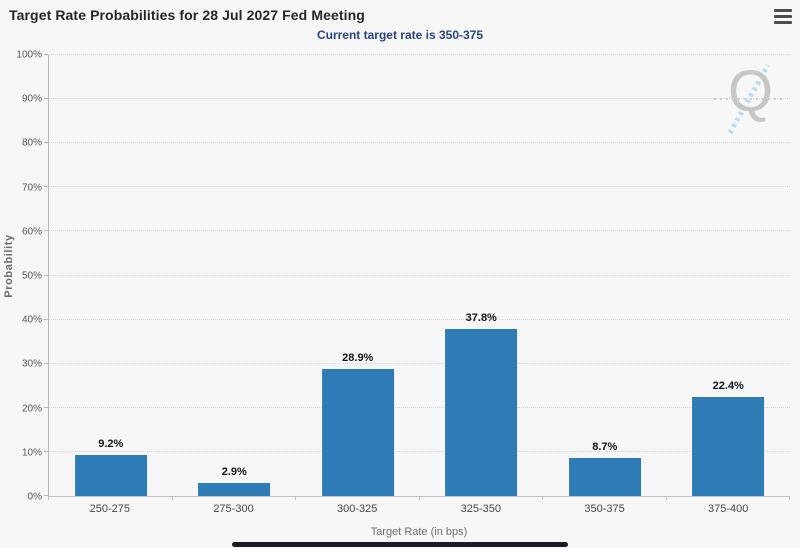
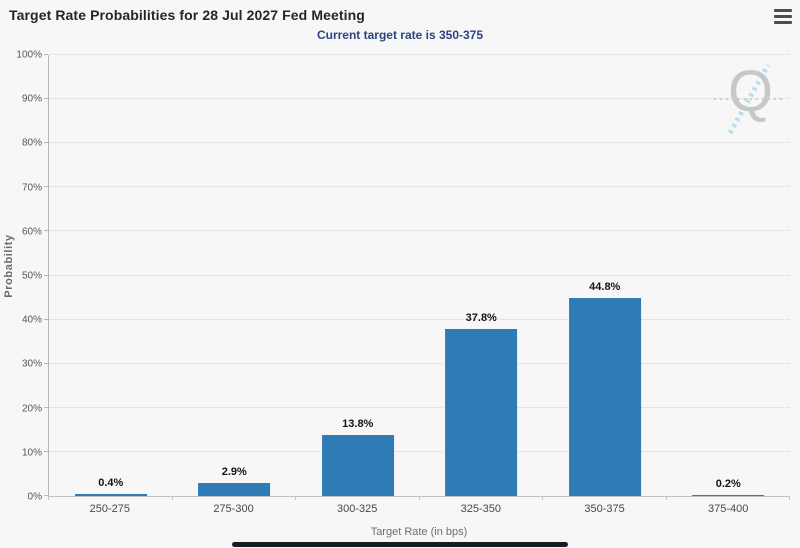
250-275: 9.2% -> 0.4%
300-325: 28.9% -> 13.8%
350-375: 8.7% -> 44.8%
375-400: 22.4% -> 0.2%
